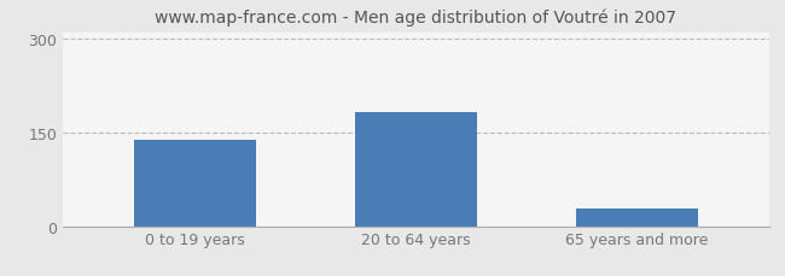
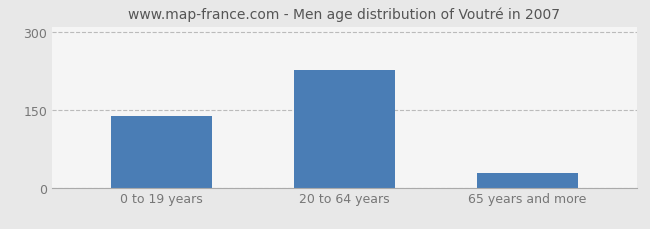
20 to 64 years: 183 -> 226
